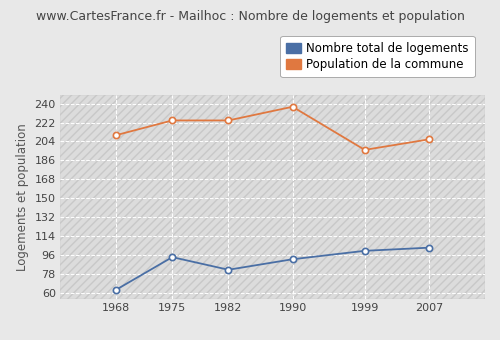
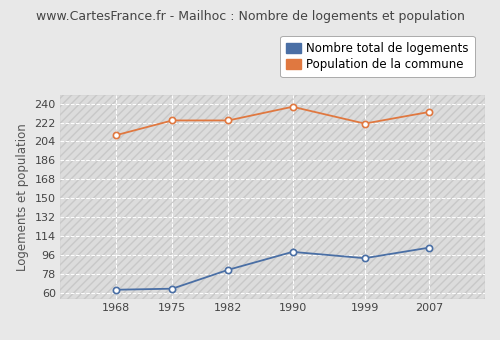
Nombre total de logements/1975: 94 -> 64
Nombre total de logements/1990: 92 -> 99
Nombre total de logements/1999: 100 -> 93
Population de la commune/1999: 196 -> 221
Population de la commune/2007: 206 -> 232
